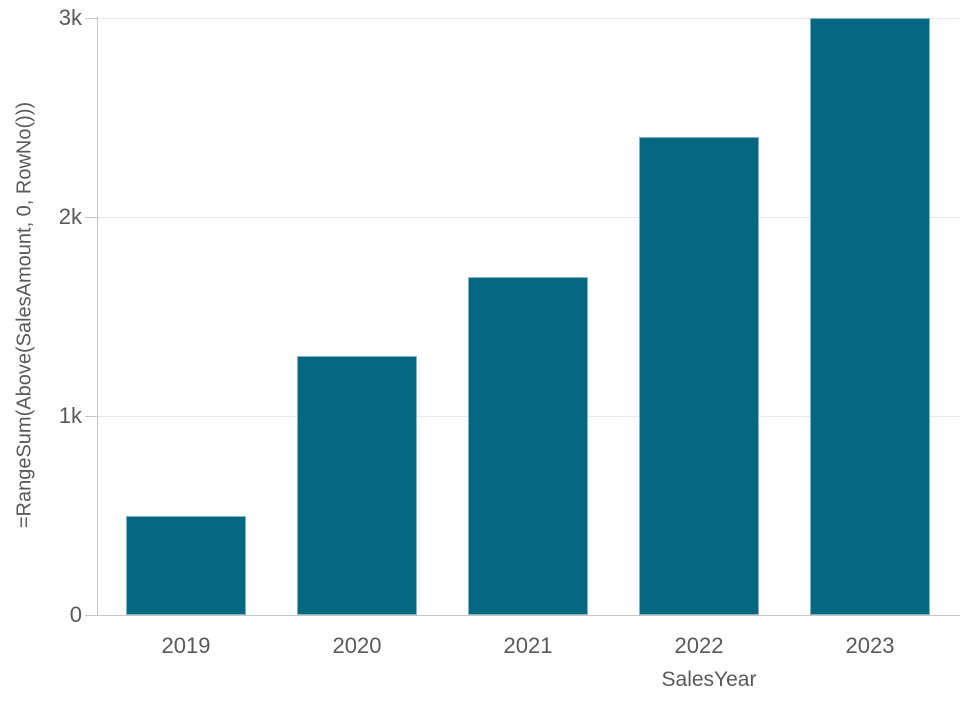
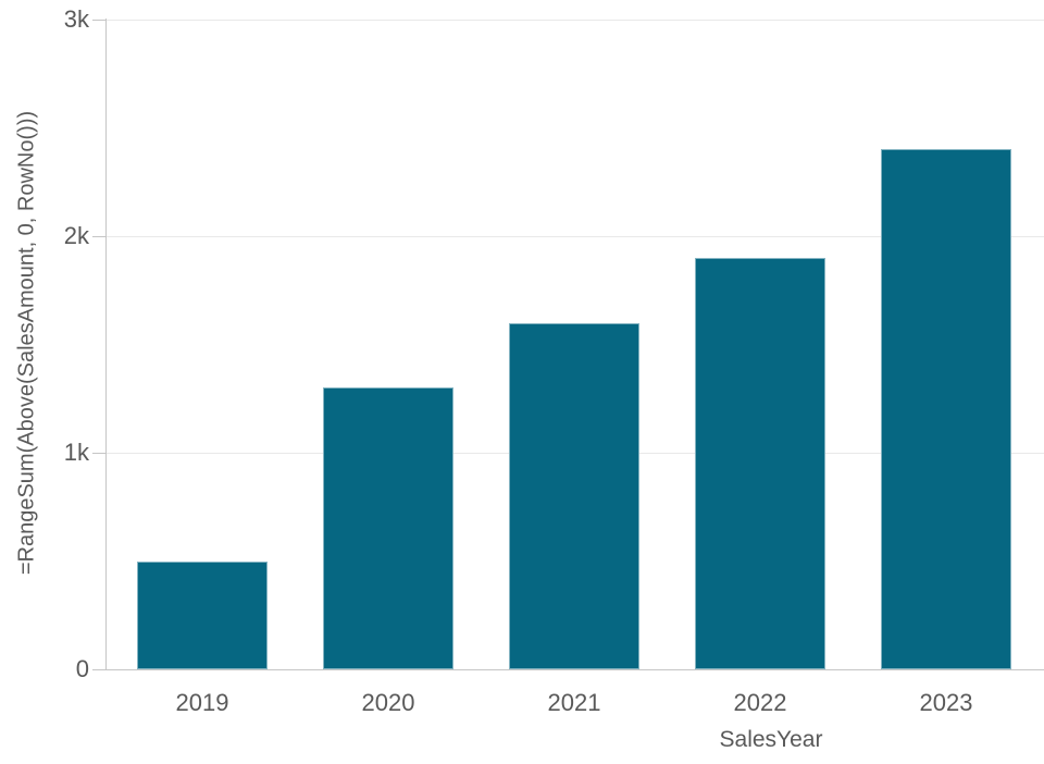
2021: 1.7k -> 1.6k
2022: 2.4k -> 1.9k
2023: 3.0k -> 2.4k
